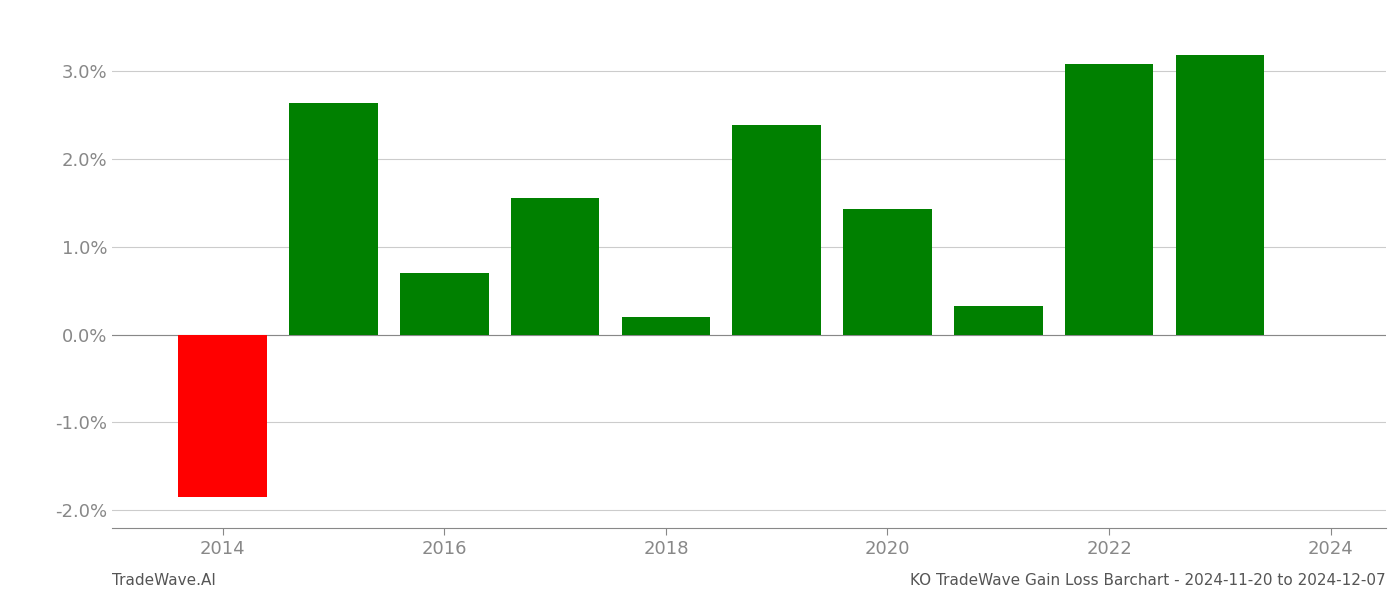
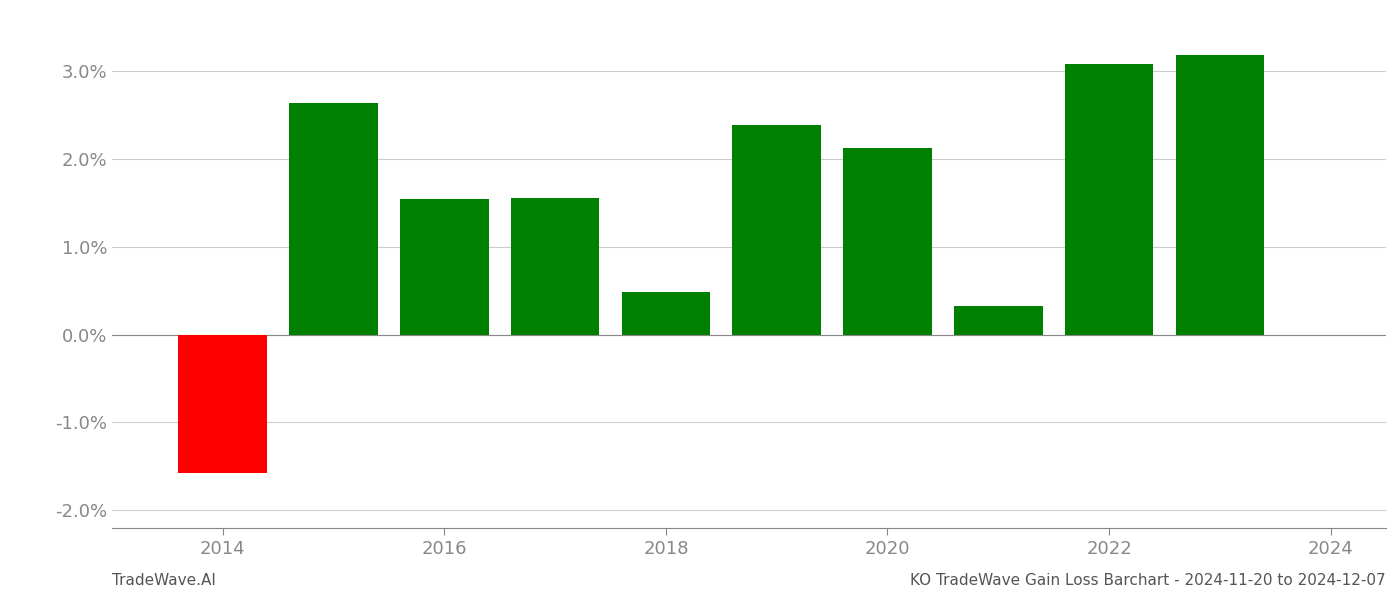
2014: -1.85% -> -1.58%
2016: 0.70% -> 1.54%
2018: 0.20% -> 0.48%
2020: 1.43% -> 2.12%
